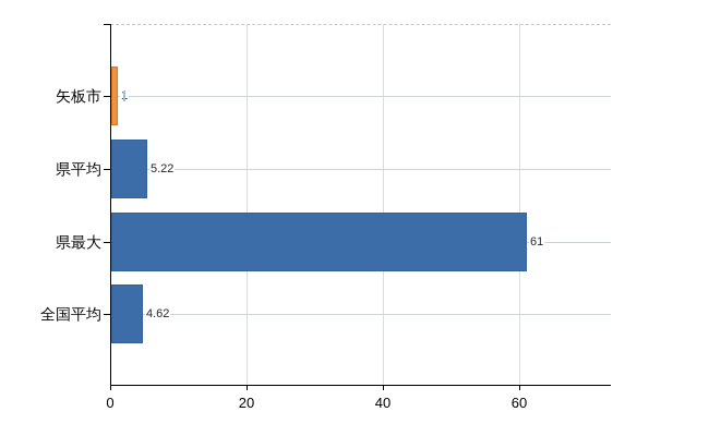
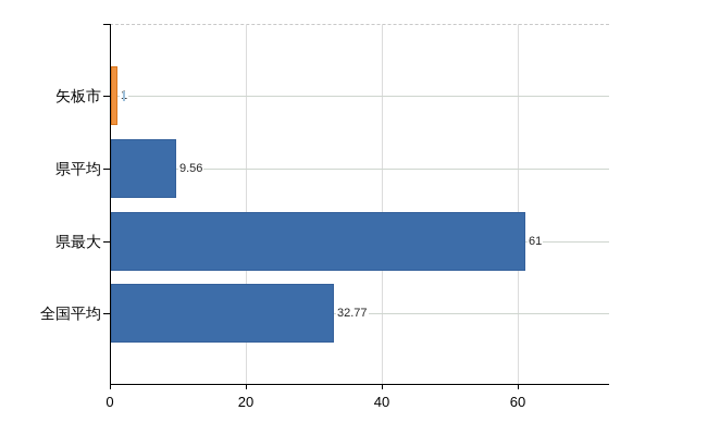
県平均: 5.22 -> 9.56
全国平均: 4.62 -> 32.77
